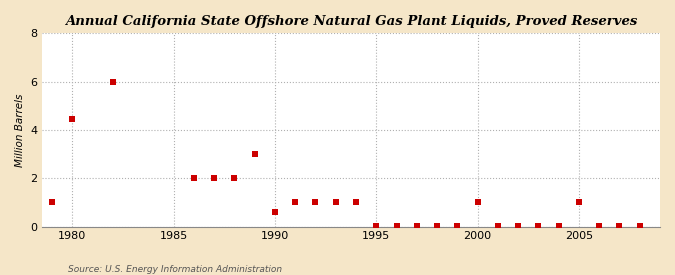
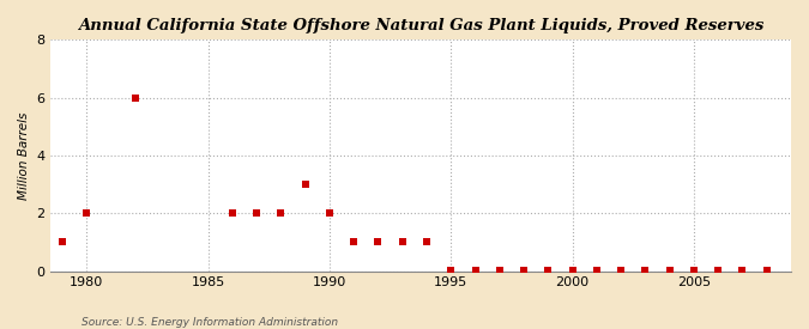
1980: 4.45 -> 2.00
1990: 0.60 -> 2.00
2000: 1.00 -> 0.04
2005: 1.00 -> 0.04
